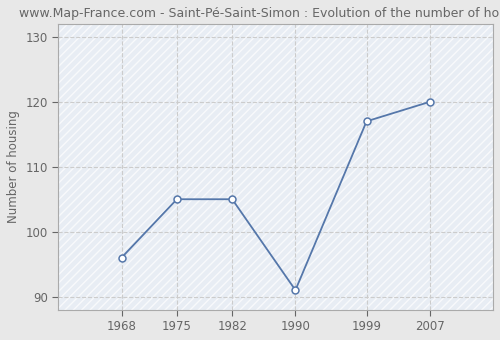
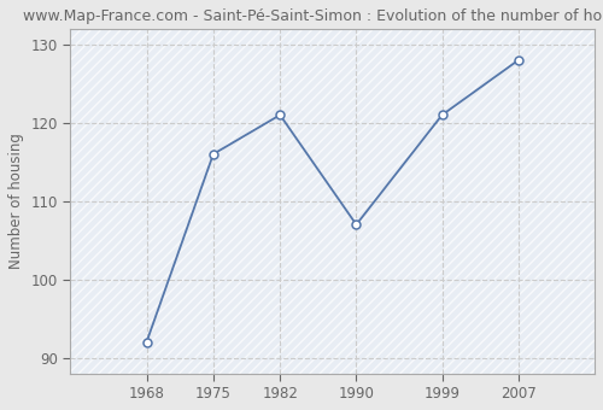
1968: 96 -> 92
1975: 105 -> 116
1982: 105 -> 121
1990: 91 -> 107
1999: 117 -> 121
2007: 120 -> 128
